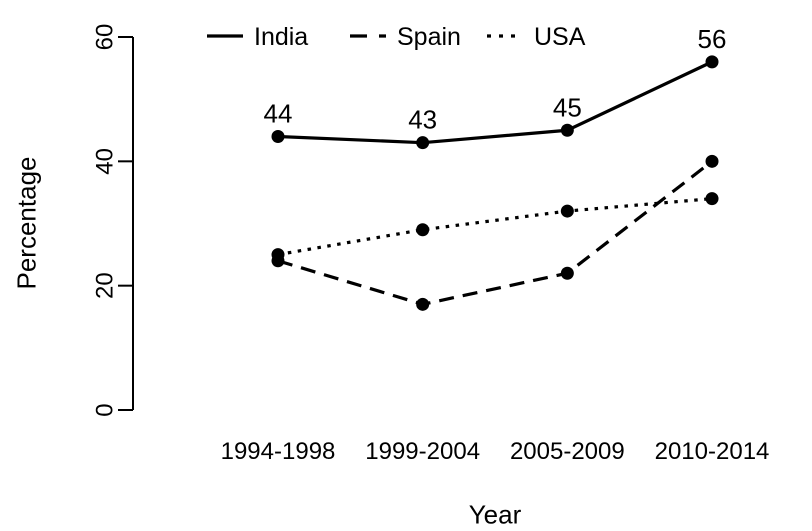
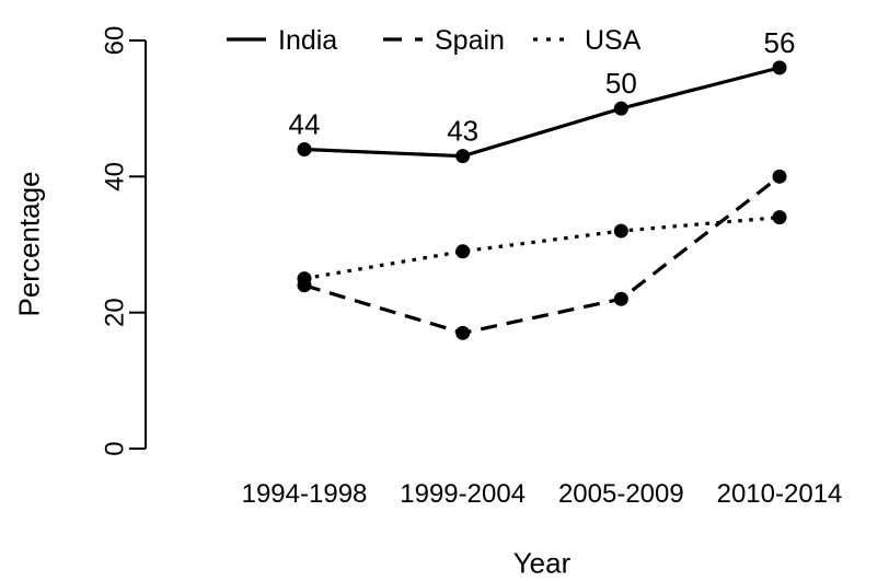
India/2005-2009: 45 -> 50
